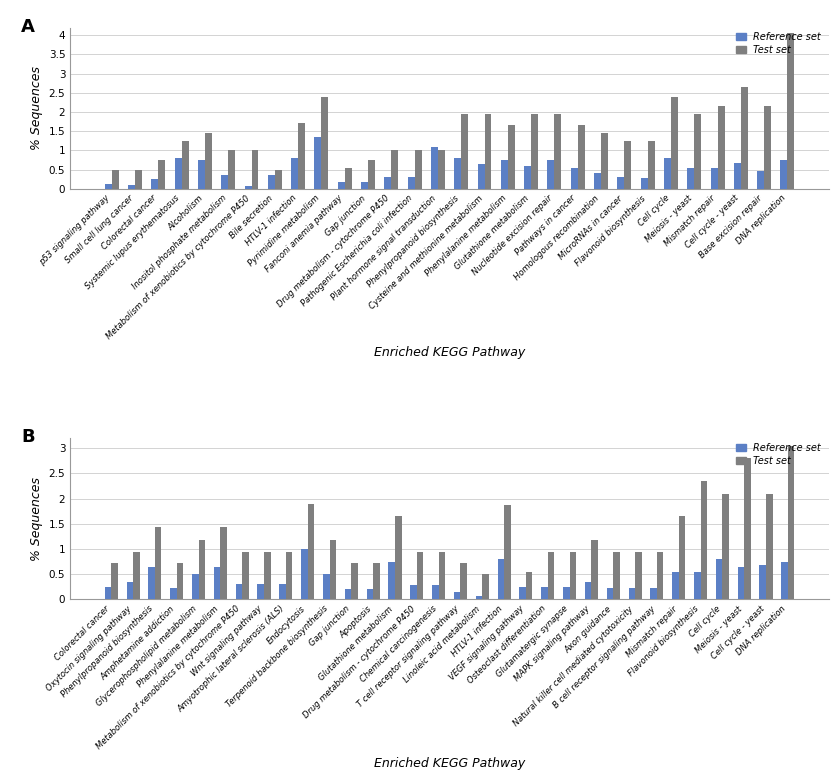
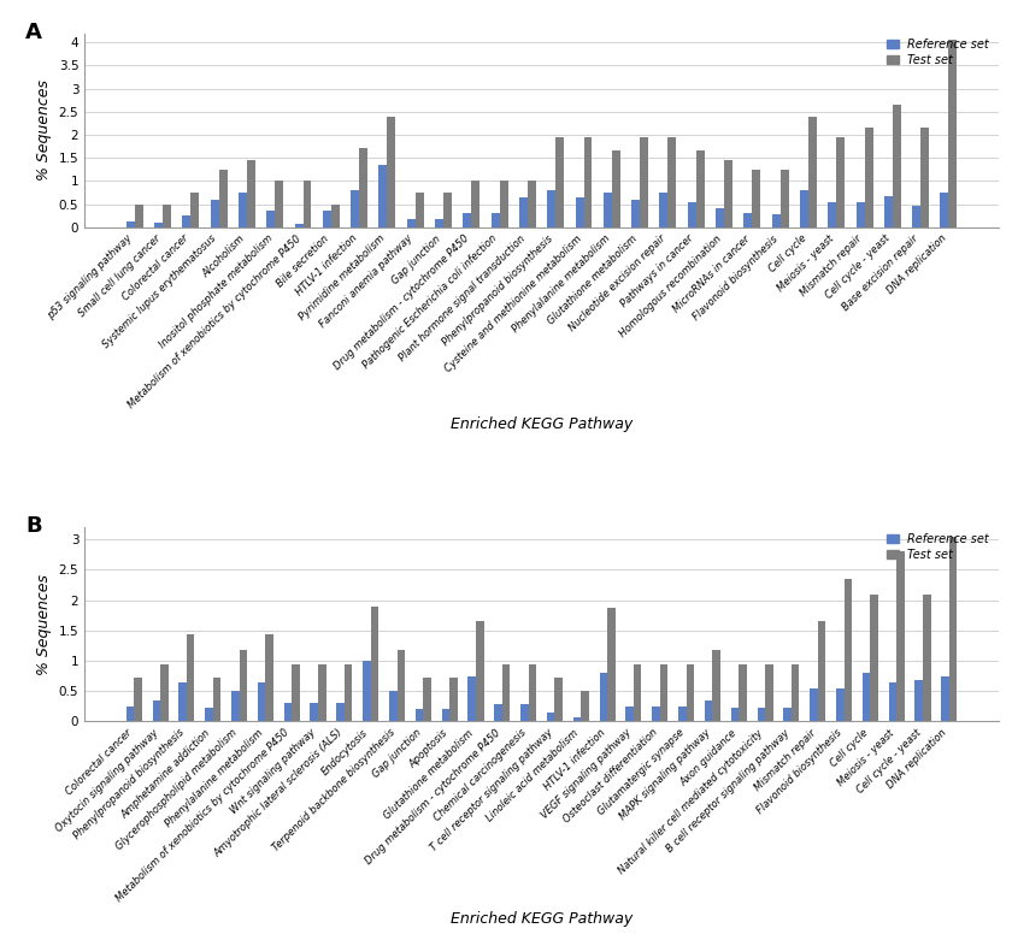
Reference set/Systemic lupus erythematosus: 0.80 -> 0.60
Test set/Fanconi anemia pathway: 0.55 -> 0.75
Reference set/Plant hormone signal transduction: 1.10 -> 0.65
Test set/VEGF signaling pathway: 0.54 -> 0.95
